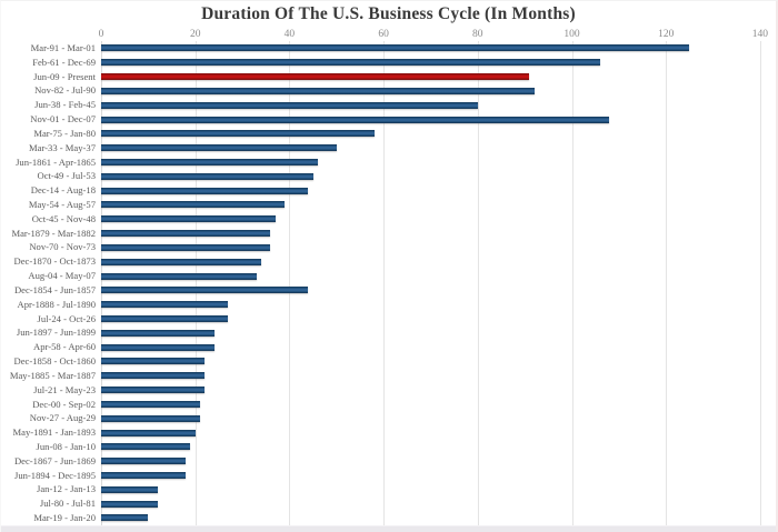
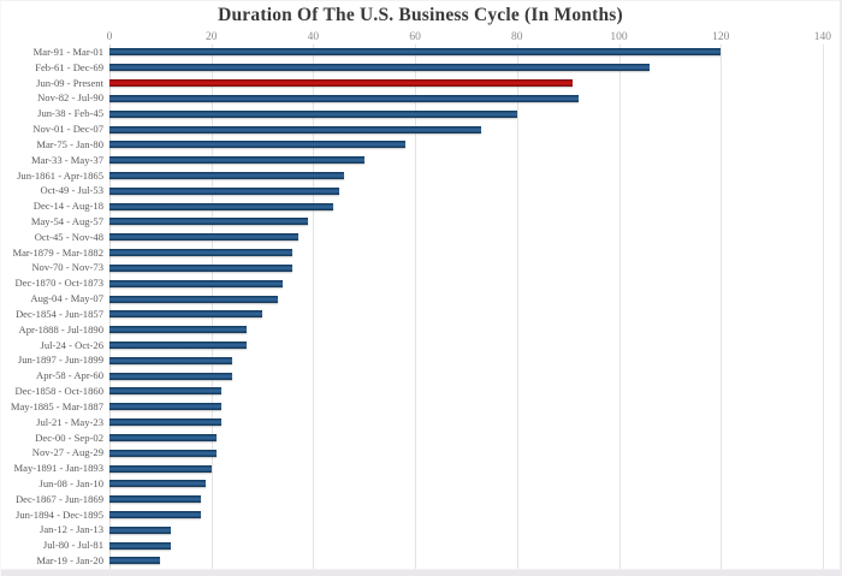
Mar-91 - Mar-01: 125 -> 120
Nov-01 - Dec-07: 108 -> 73
Dec-1854 - Jun-1857: 44 -> 30
